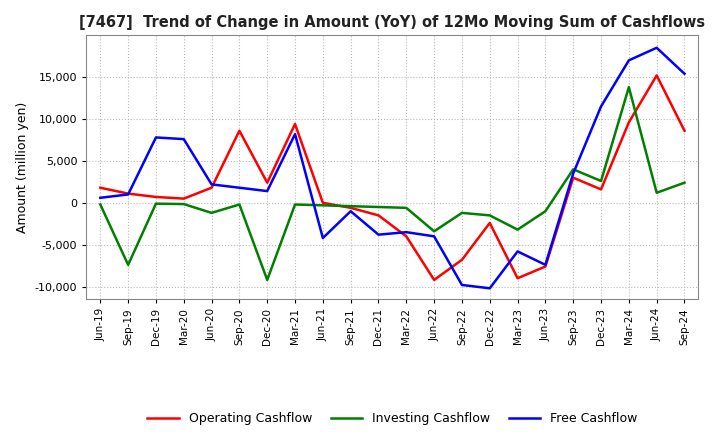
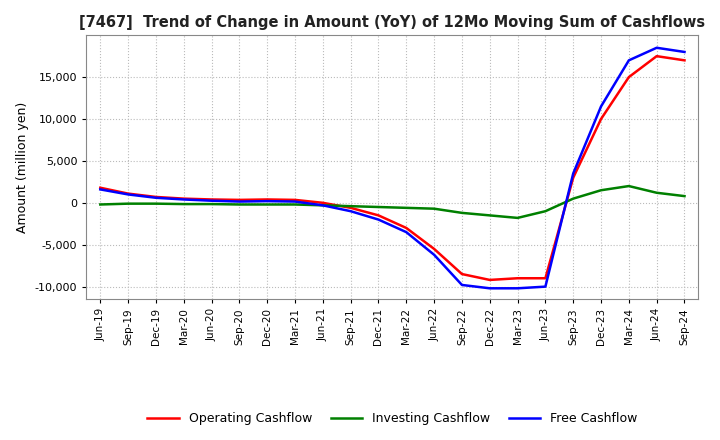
Free Cashflow/Jun-19: 600 -> 1,600
Investing Cashflow/Sep-19: -7,400 -> -100
Free Cashflow/Dec-19: 7,800 -> 600
Free Cashflow/Mar-20: 7,600 -> 400
Operating Cashflow/Jun-20: 1,800 -> 400
Investing Cashflow/Jun-20: -1,200 -> -200
Free Cashflow/Jun-20: 2,200 -> 200
Operating Cashflow/Sep-20: 8,600 -> 400
Free Cashflow/Sep-20: 1,800 -> 200
Operating Cashflow/Dec-20: 2,400 -> 400
Investing Cashflow/Dec-20: -9,200 -> -200
Free Cashflow/Dec-20: 1,400 -> 200
Operating Cashflow/Mar-21: 9,400 -> 400
Free Cashflow/Mar-21: 8,200 -> 200
Free Cashflow/Jun-21: -4,200 -> -300
Free Cashflow/Dec-21: -3,800 -> -2,000
Operating Cashflow/Mar-22: -4,000 -> -3,000
Operating Cashflow/Jun-22: -9,200 -> -5,500
Investing Cashflow/Jun-22: -3,400 -> -700
Free Cashflow/Jun-22: -4,000 -> -6,200
Operating Cashflow/Sep-22: -6,800 -> -8,500
Operating Cashflow/Dec-22: -2,400 -> -9,200
Investing Cashflow/Mar-23: -3,200 -> -1,800
Free Cashflow/Mar-23: -5,800 -> -10,200
Operating Cashflow/Jun-23: -7,600 -> -9,000
Free Cashflow/Jun-23: -7,400 -> -10,000
Investing Cashflow/Sep-23: 4,000 -> 500
Operating Cashflow/Dec-23: 1,600 -> 10,000
Investing Cashflow/Dec-23: 2,600 -> 1,500
Operating Cashflow/Mar-24: 9,600 -> 15,000
Investing Cashflow/Mar-24: 13,800 -> 2,000
Operating Cashflow/Jun-24: 15,200 -> 17,500
Operating Cashflow/Sep-24: 8,600 -> 17,000
Investing Cashflow/Sep-24: 2,400 -> 800
Free Cashflow/Sep-24: 15,400 -> 18,000
